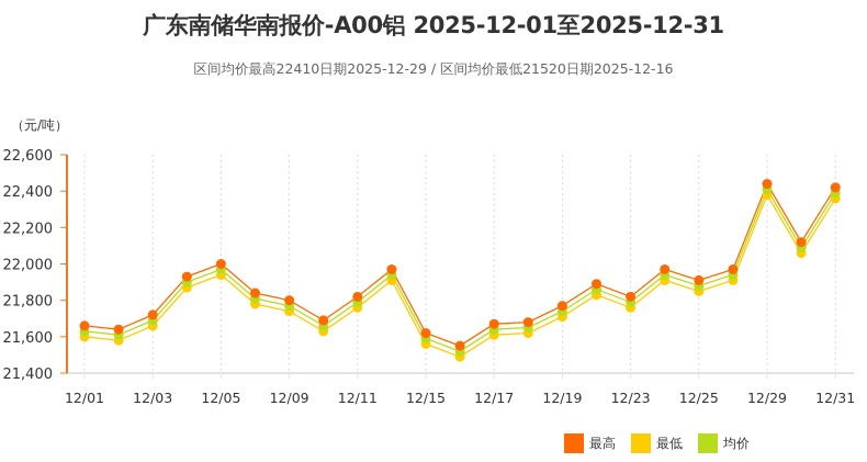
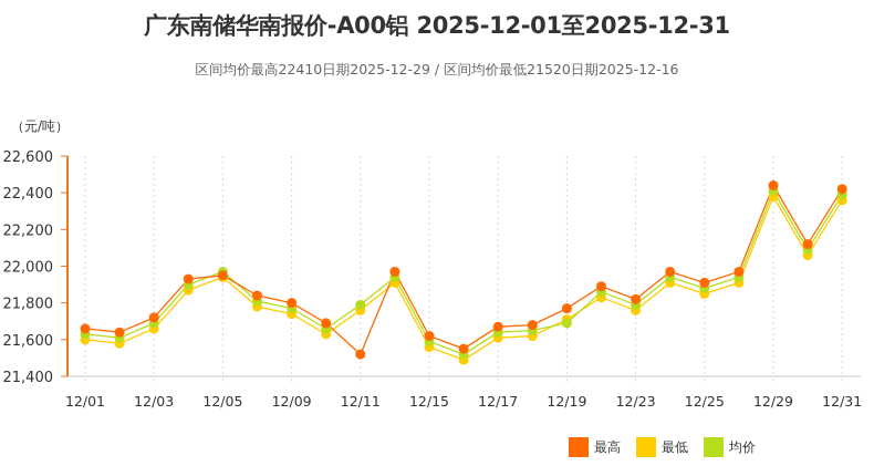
最高/12/05: 22000 -> 21950
最高/12/11: 21820 -> 21520
均价/12/19: 21740 -> 21690
